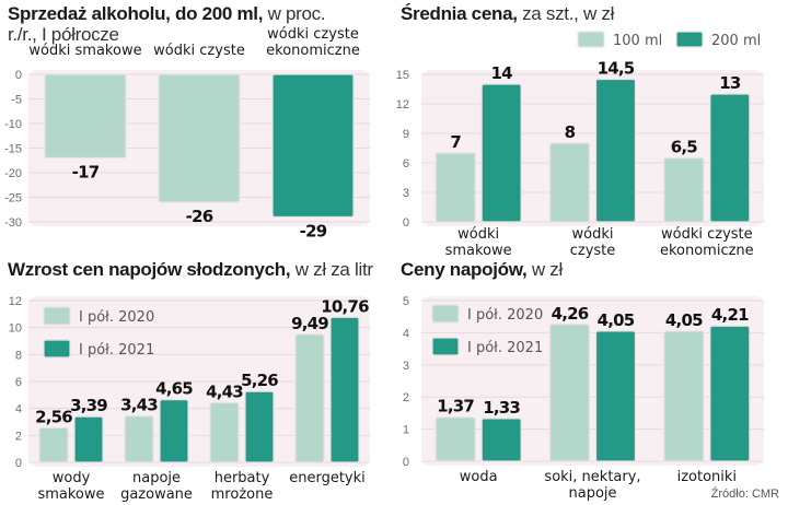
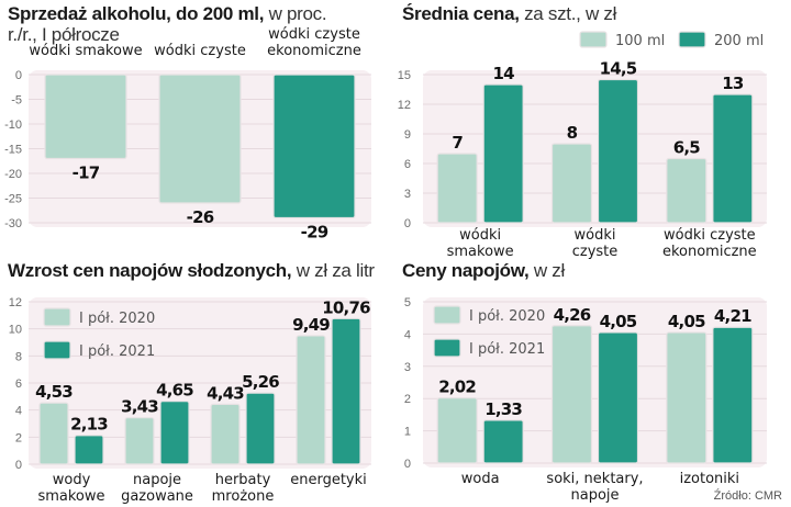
Wzrost cen napojów słodzonych,/I pół. 2020/wody smakowe: 2,56 -> 4,53
Wzrost cen napojów słodzonych,/I pół. 2021/wody smakowe: 3,39 -> 2,13
Ceny napojów,/I pół. 2020/woda: 1,37 -> 2,02
